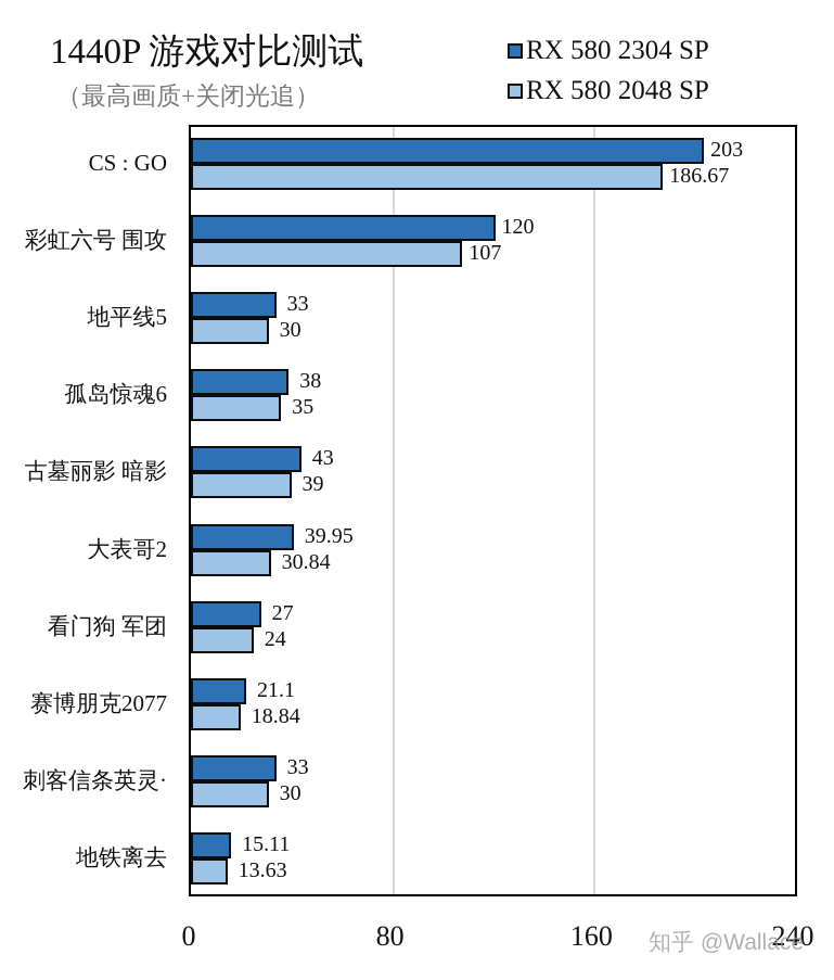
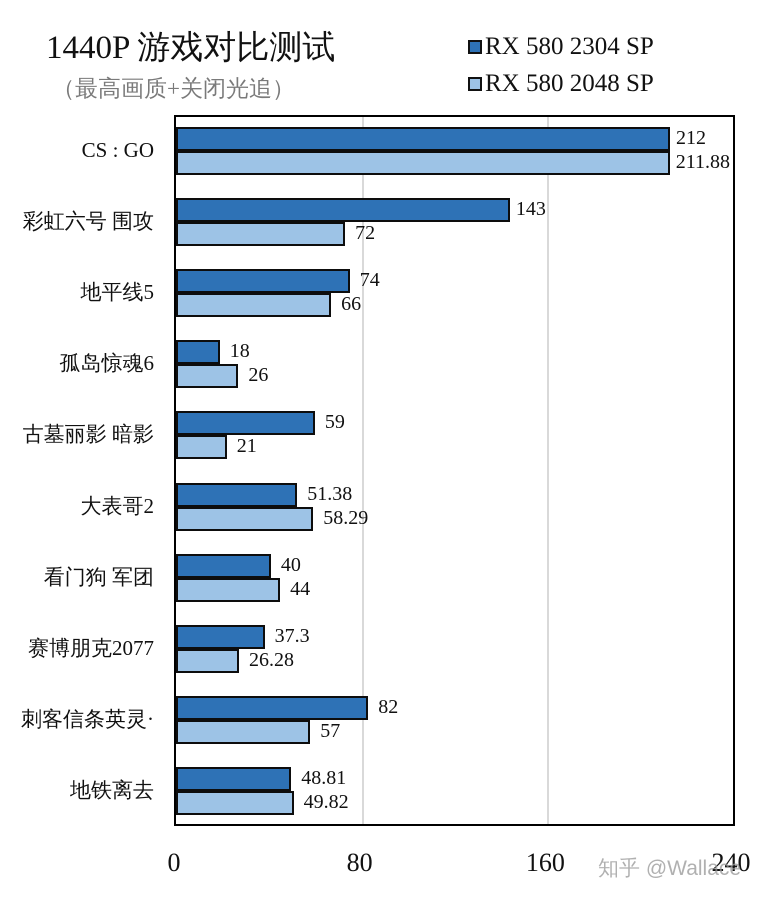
RX 580 2304 SP/CS : GO: 203 -> 212
RX 580 2048 SP/CS : GO: 186.67 -> 211.88
RX 580 2304 SP/彩虹六号 围攻: 120 -> 143
RX 580 2048 SP/彩虹六号 围攻: 107 -> 72
RX 580 2304 SP/地平线5: 33 -> 74
RX 580 2048 SP/地平线5: 30 -> 66
RX 580 2304 SP/孤岛惊魂6: 38 -> 18
RX 580 2048 SP/孤岛惊魂6: 35 -> 26
RX 580 2304 SP/古墓丽影 暗影: 43 -> 59
RX 580 2048 SP/古墓丽影 暗影: 39 -> 21
RX 580 2304 SP/大表哥2: 39.95 -> 51.38
RX 580 2048 SP/大表哥2: 30.84 -> 58.29
RX 580 2304 SP/看门狗 军团: 27 -> 40
RX 580 2048 SP/看门狗 军团: 24 -> 44
RX 580 2304 SP/赛博朋克2077: 21.1 -> 37.3
RX 580 2048 SP/赛博朋克2077: 18.84 -> 26.28
RX 580 2304 SP/刺客信条英灵·: 33 -> 82
RX 580 2048 SP/刺客信条英灵·: 30 -> 57
RX 580 2304 SP/地铁离去: 15.11 -> 48.81
RX 580 2048 SP/地铁离去: 13.63 -> 49.82
